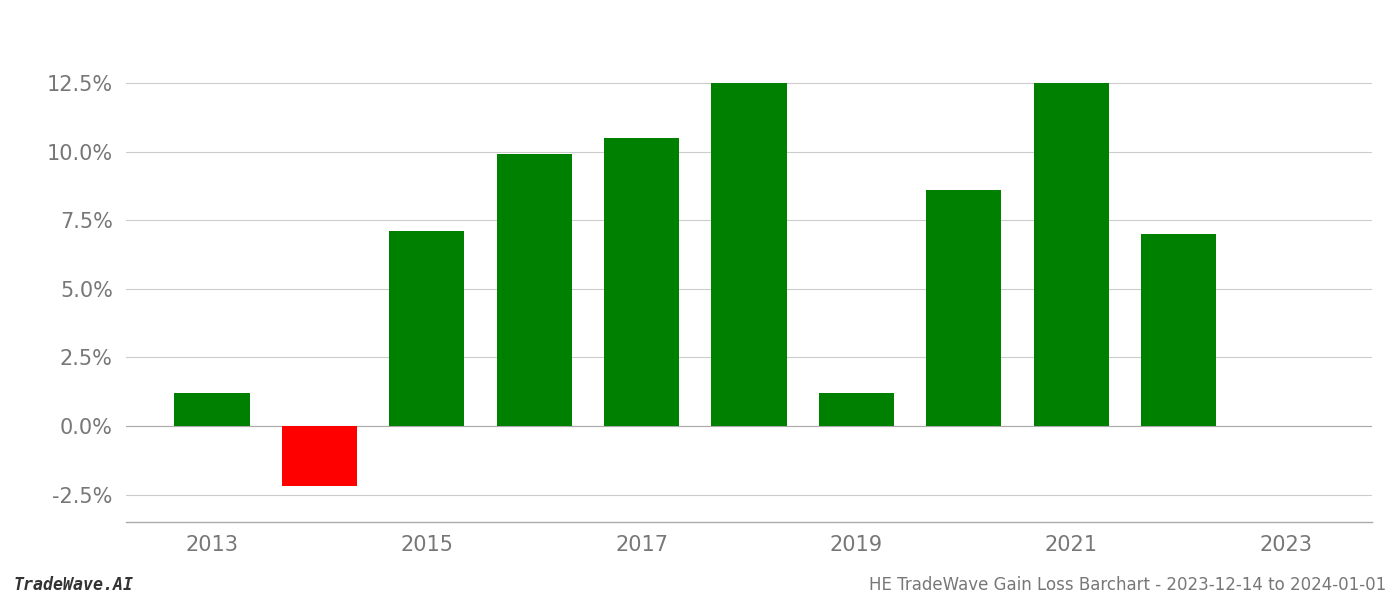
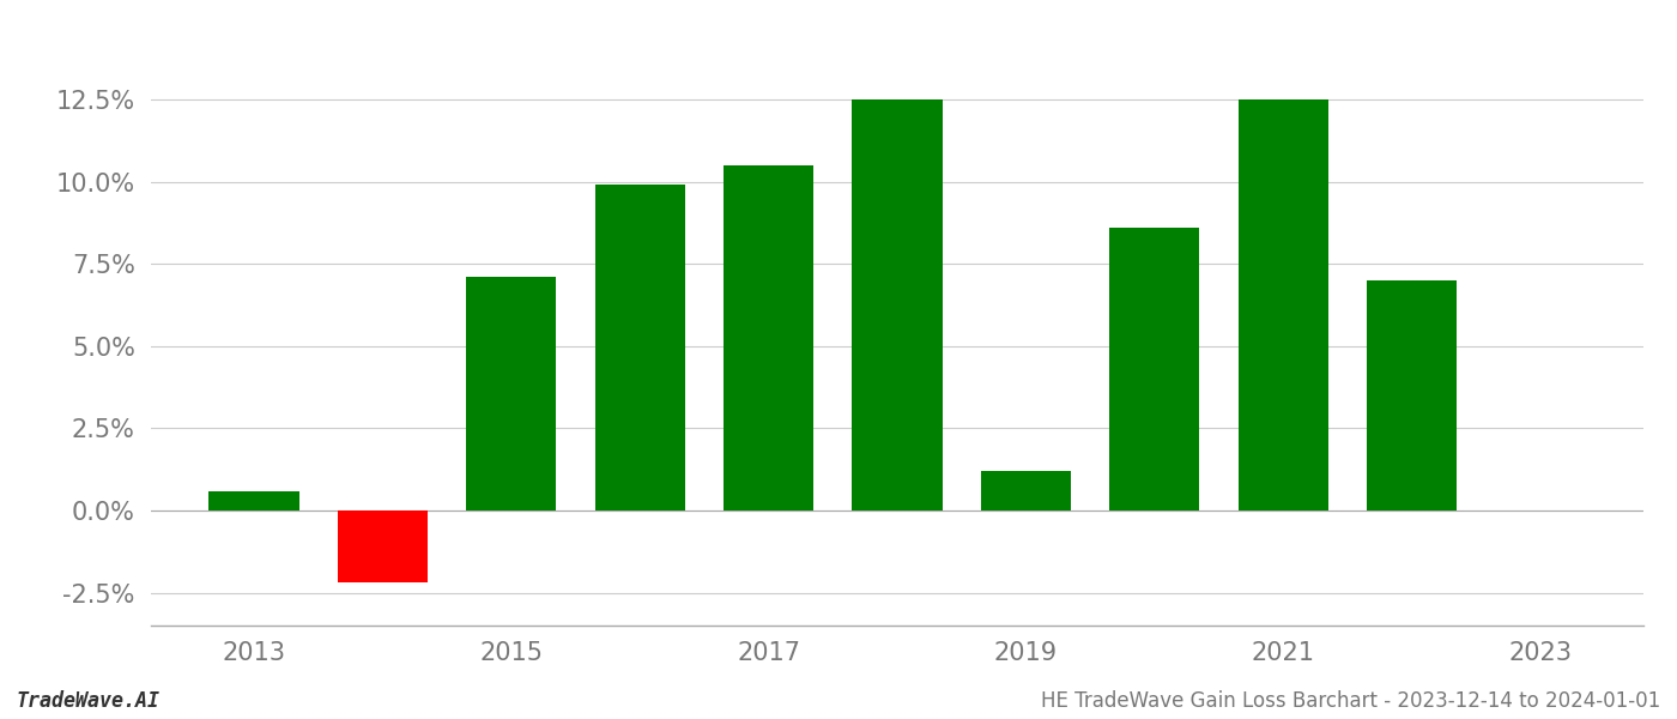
2013: 1.2% -> 0.6%
